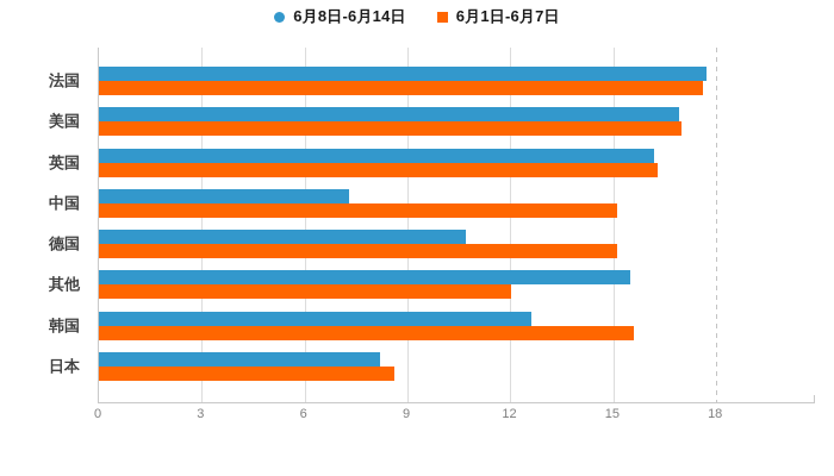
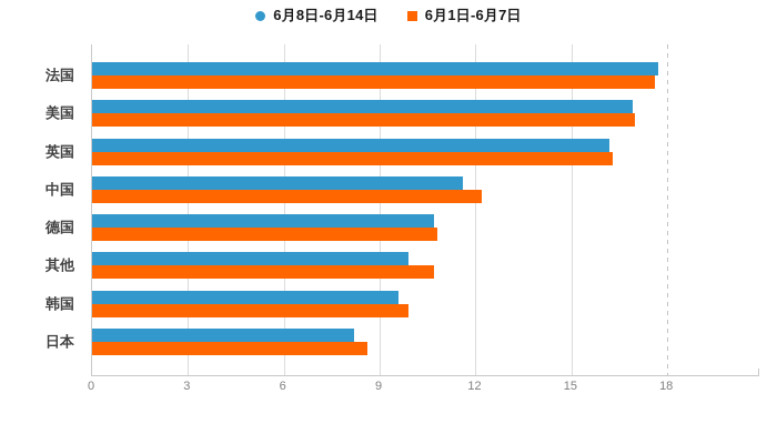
6月8日-6月14日/中国: 7.3 -> 11.6
6月1日-6月7日/中国: 15.1 -> 12.2
6月1日-6月7日/德国: 15.1 -> 10.8
6月8日-6月14日/其他: 15.5 -> 9.9
6月1日-6月7日/其他: 12.0 -> 10.7
6月8日-6月14日/韩国: 12.6 -> 9.6
6月1日-6月7日/韩国: 15.6 -> 9.9
